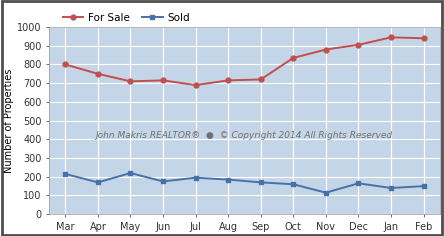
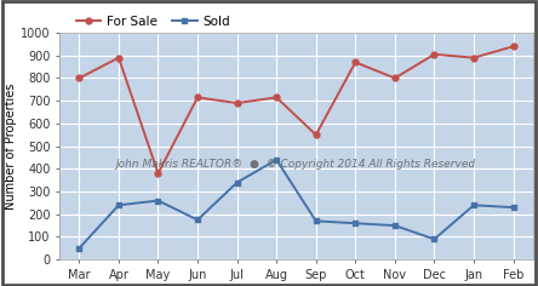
Sold/Mar: 220 -> 50
For Sale/Apr: 750 -> 890
Sold/Apr: 170 -> 240
For Sale/May: 710 -> 380
Sold/May: 220 -> 260
Sold/Jul: 200 -> 340
Sold/Aug: 180 -> 440
For Sale/Sep: 720 -> 550
For Sale/Oct: 840 -> 870
For Sale/Nov: 880 -> 800
Sold/Nov: 120 -> 150
Sold/Dec: 160 -> 90
For Sale/Jan: 940 -> 890
Sold/Jan: 140 -> 240
Sold/Feb: 150 -> 230
